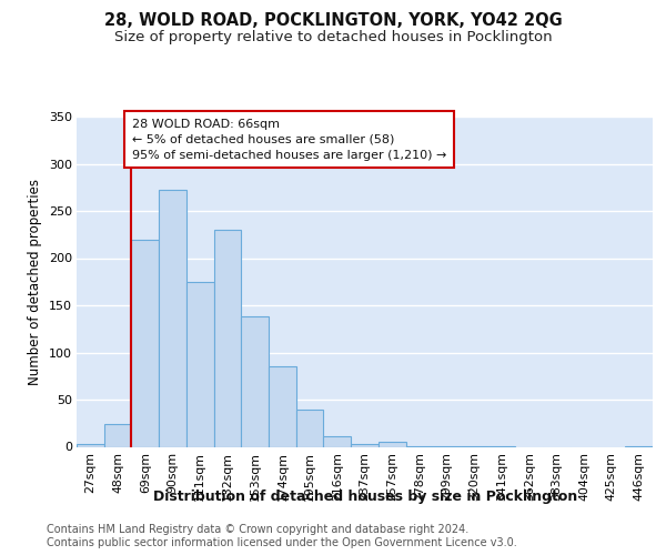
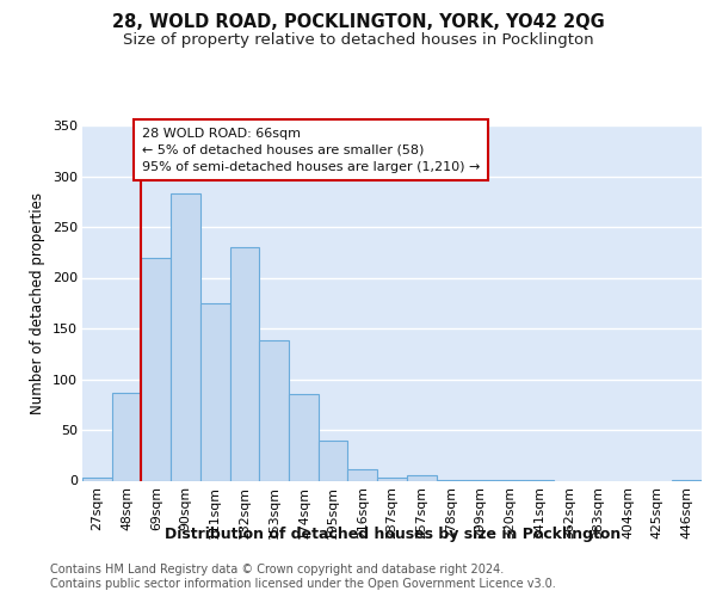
48sqm: 24 -> 87
90sqm: 272 -> 283
